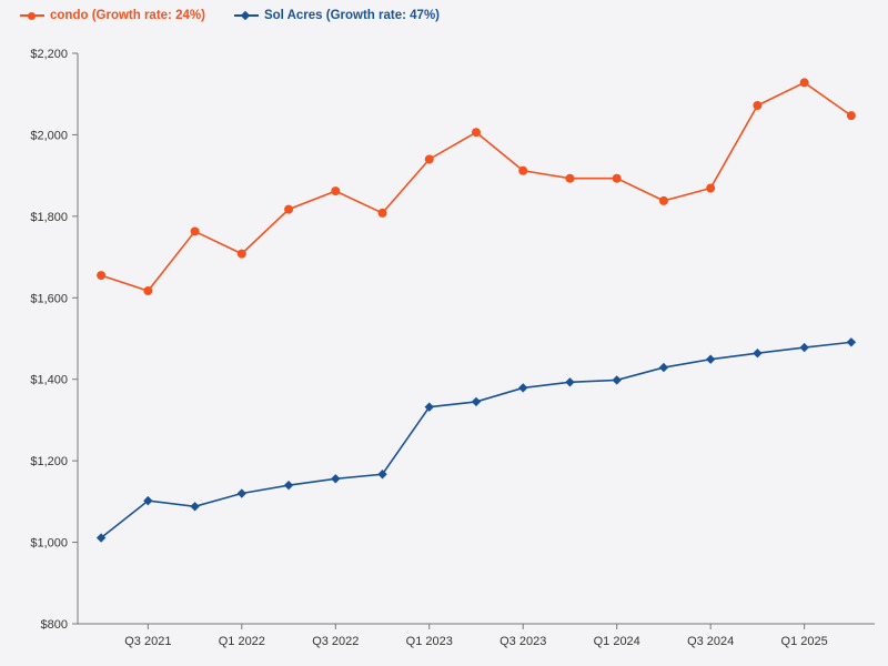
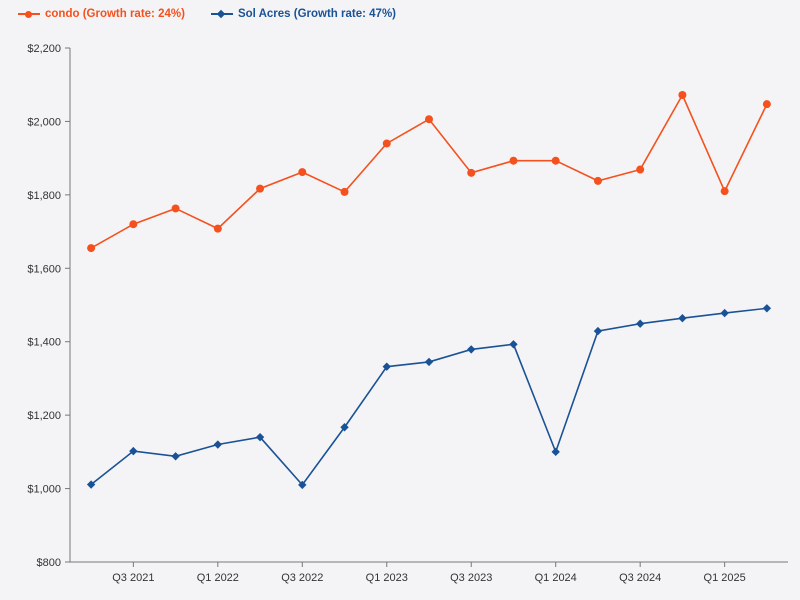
condo (Growth rate: 24%)/Q3 2021: $1620 -> $1720
Sol Acres (Growth rate: 47%)/Q3 2022: $1160 -> $1010
condo (Growth rate: 24%)/Q3 2023: $1910 -> $1860
Sol Acres (Growth rate: 47%)/Q1 2024: $1400 -> $1100
condo (Growth rate: 24%)/Q1 2025: $2130 -> $1810
